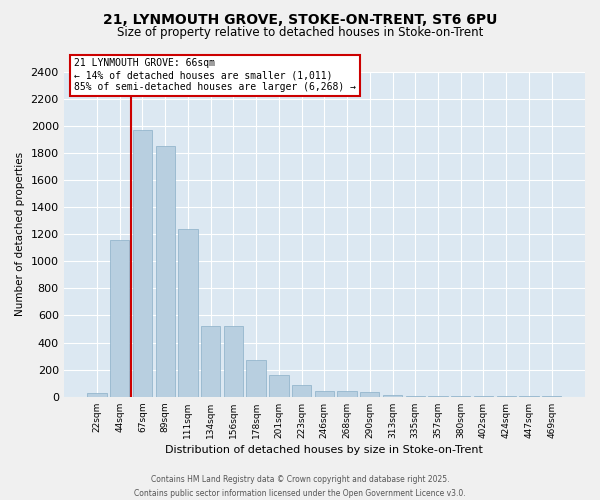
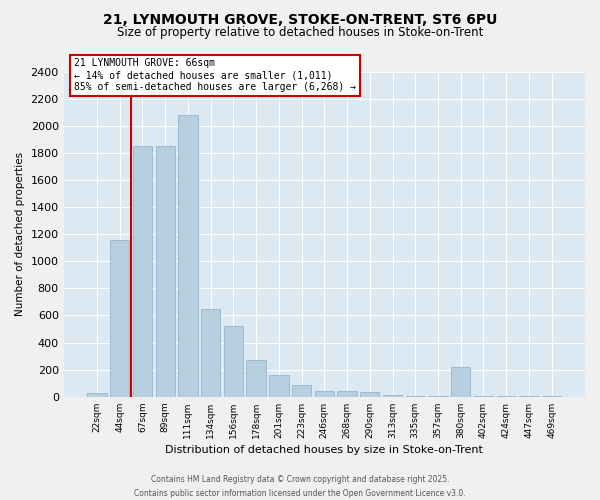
67sqm: 1970 -> 1850
111sqm: 1240 -> 2080
134sqm: 520 -> 650
380sqm: 0 -> 220
